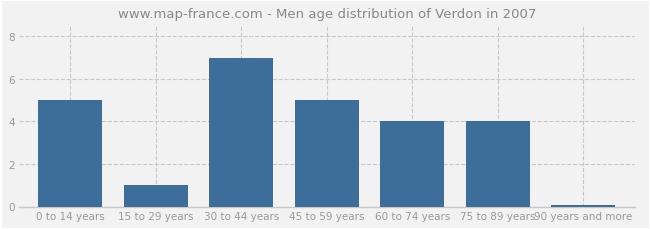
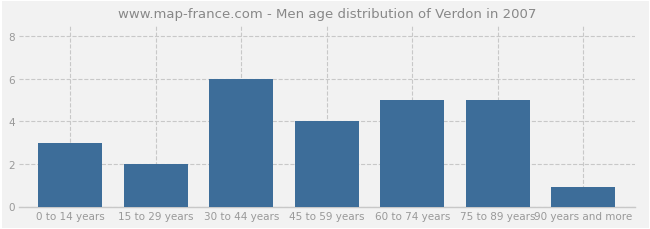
0 to 14 years: 5.00 -> 3.00
15 to 29 years: 1.00 -> 2.00
30 to 44 years: 7.00 -> 6.00
45 to 59 years: 5.00 -> 4.00
60 to 74 years: 4.00 -> 5.00
75 to 89 years: 4.00 -> 5.00
90 years and more: 0.07 -> 0.90
